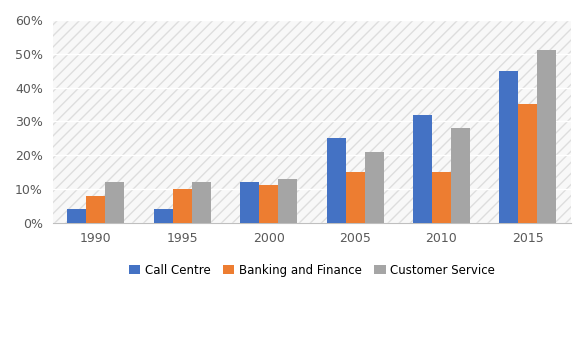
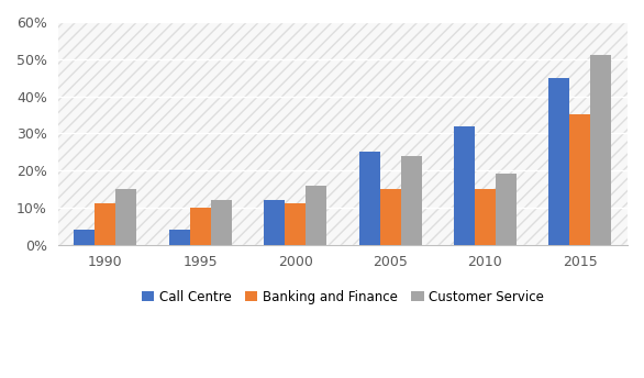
Banking and Finance/1990: 8% -> 11%
Customer Service/1990: 12% -> 15%
Customer Service/2000: 13% -> 16%
Customer Service/2005: 21% -> 24%
Customer Service/2010: 28% -> 19%
